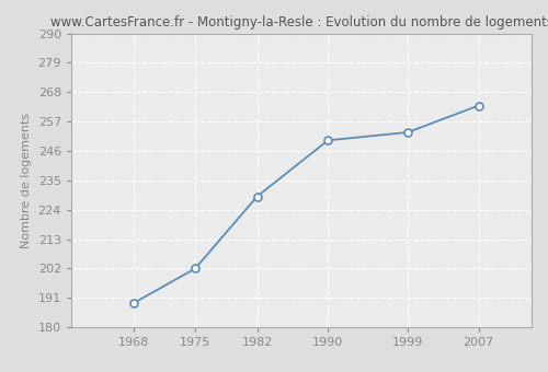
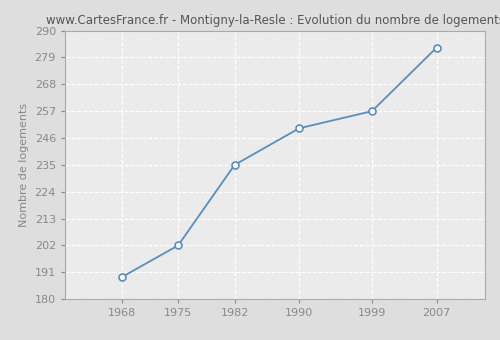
1982: 229 -> 235
1999: 253 -> 257
2007: 263 -> 283
